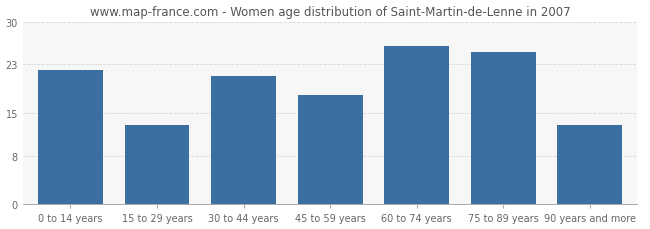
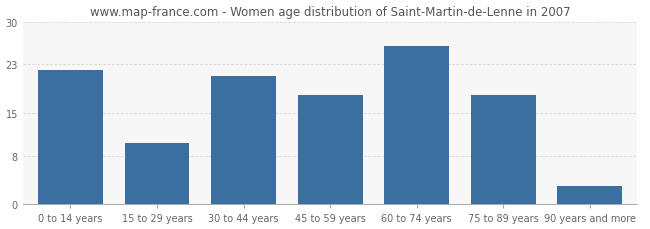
15 to 29 years: 13 -> 10
75 to 89 years: 25 -> 18
90 years and more: 13 -> 3
